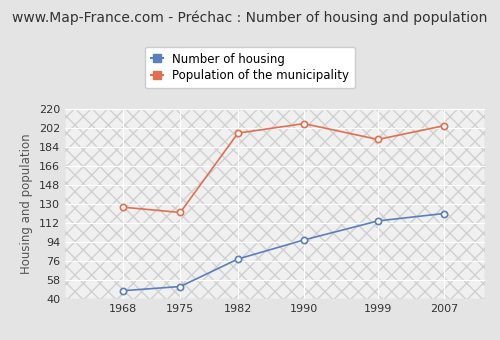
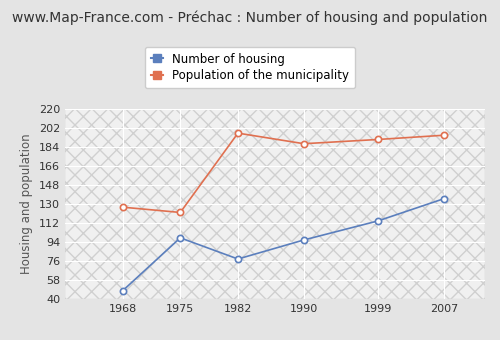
Number of housing/1975: 52 -> 98
Population of the municipality/1990: 206 -> 187
Number of housing/2007: 121 -> 135
Population of the municipality/2007: 204 -> 195
